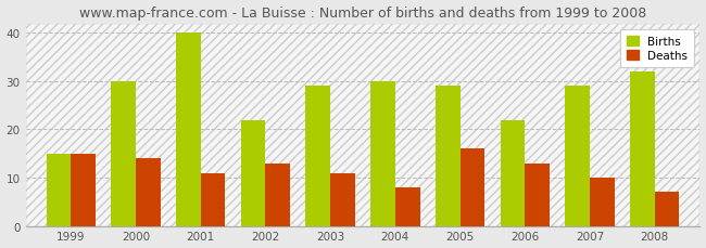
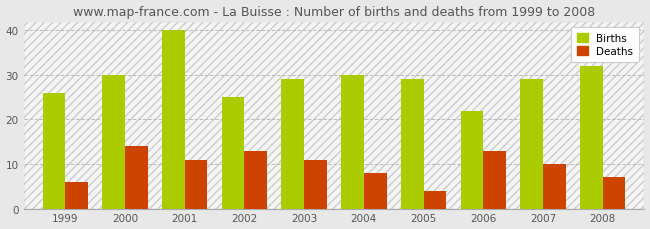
Births/1999: 15 -> 26
Deaths/1999: 15 -> 6
Births/2002: 22 -> 25
Deaths/2005: 16 -> 4
